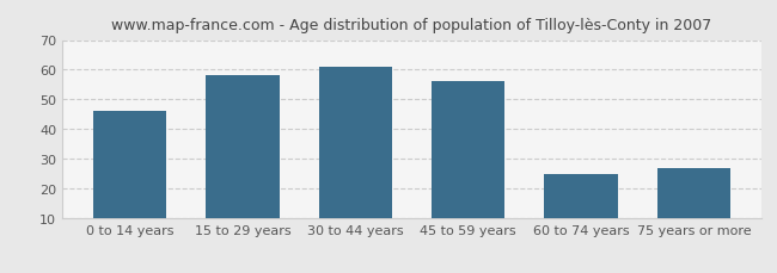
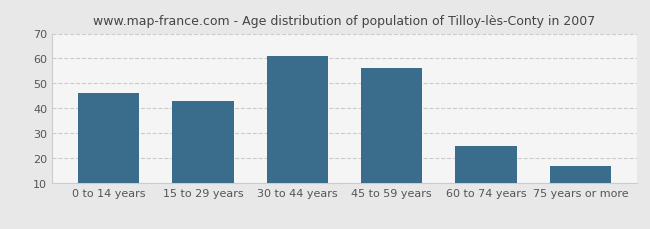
15 to 29 years: 58 -> 43
75 years or more: 27 -> 17
